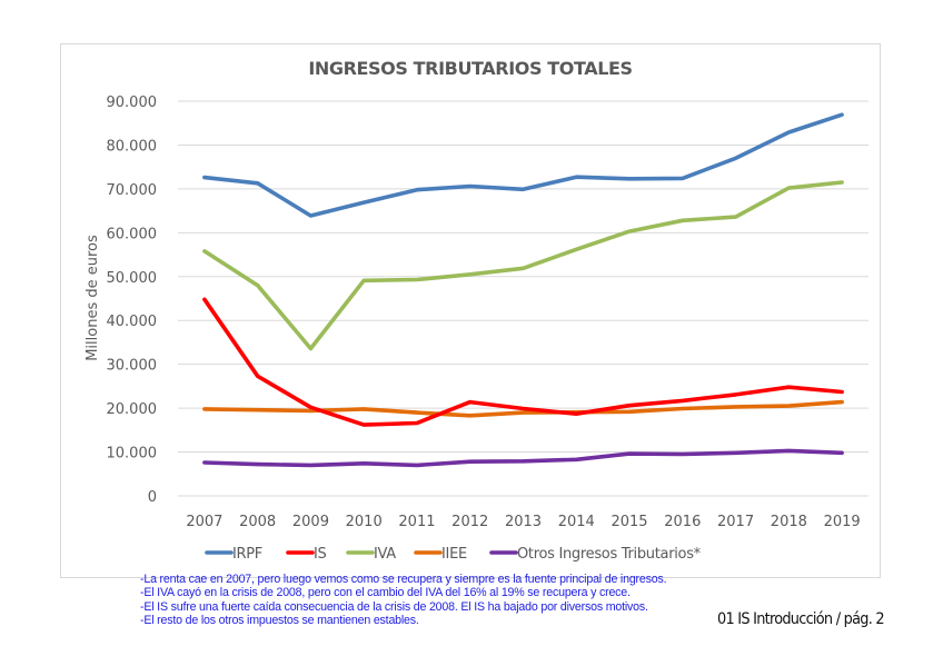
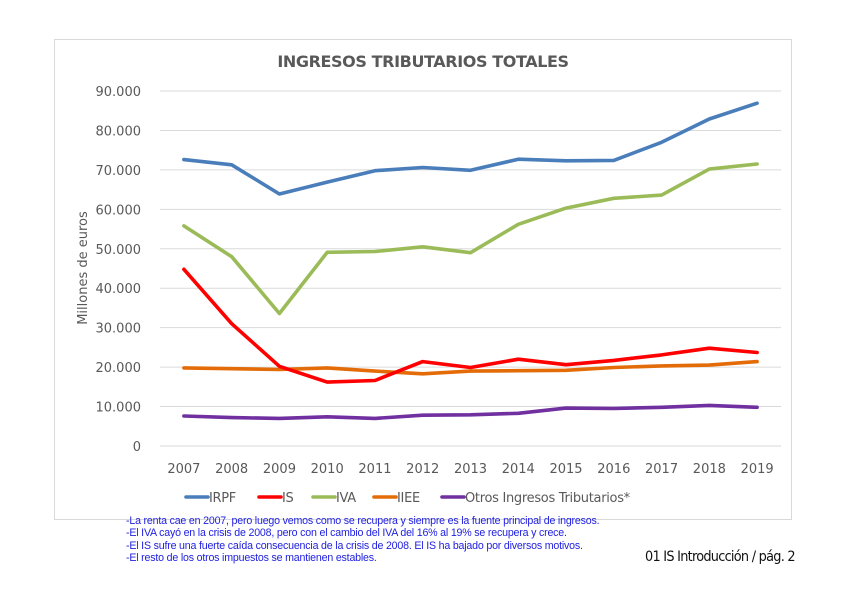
IS/2008: 27000 -> 31000
IVA/2013: 52000 -> 49000
IS/2014: 19000 -> 22000
